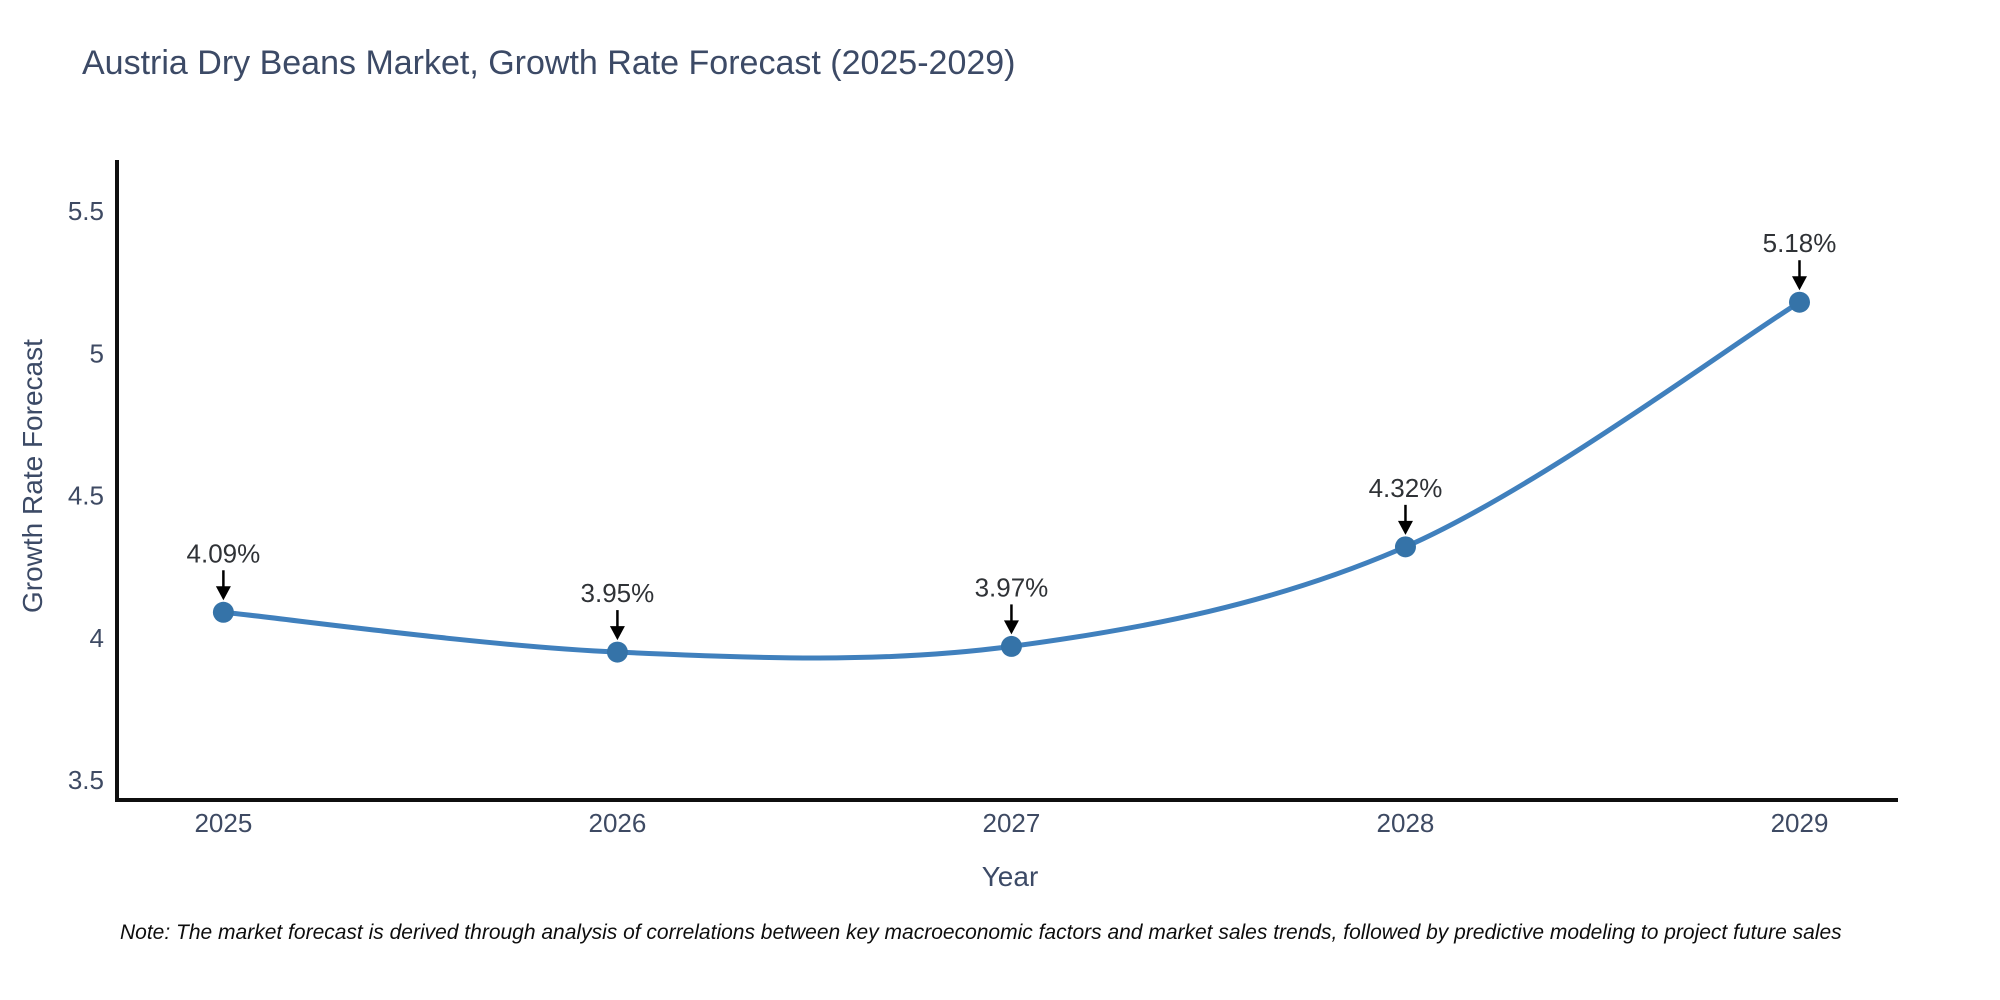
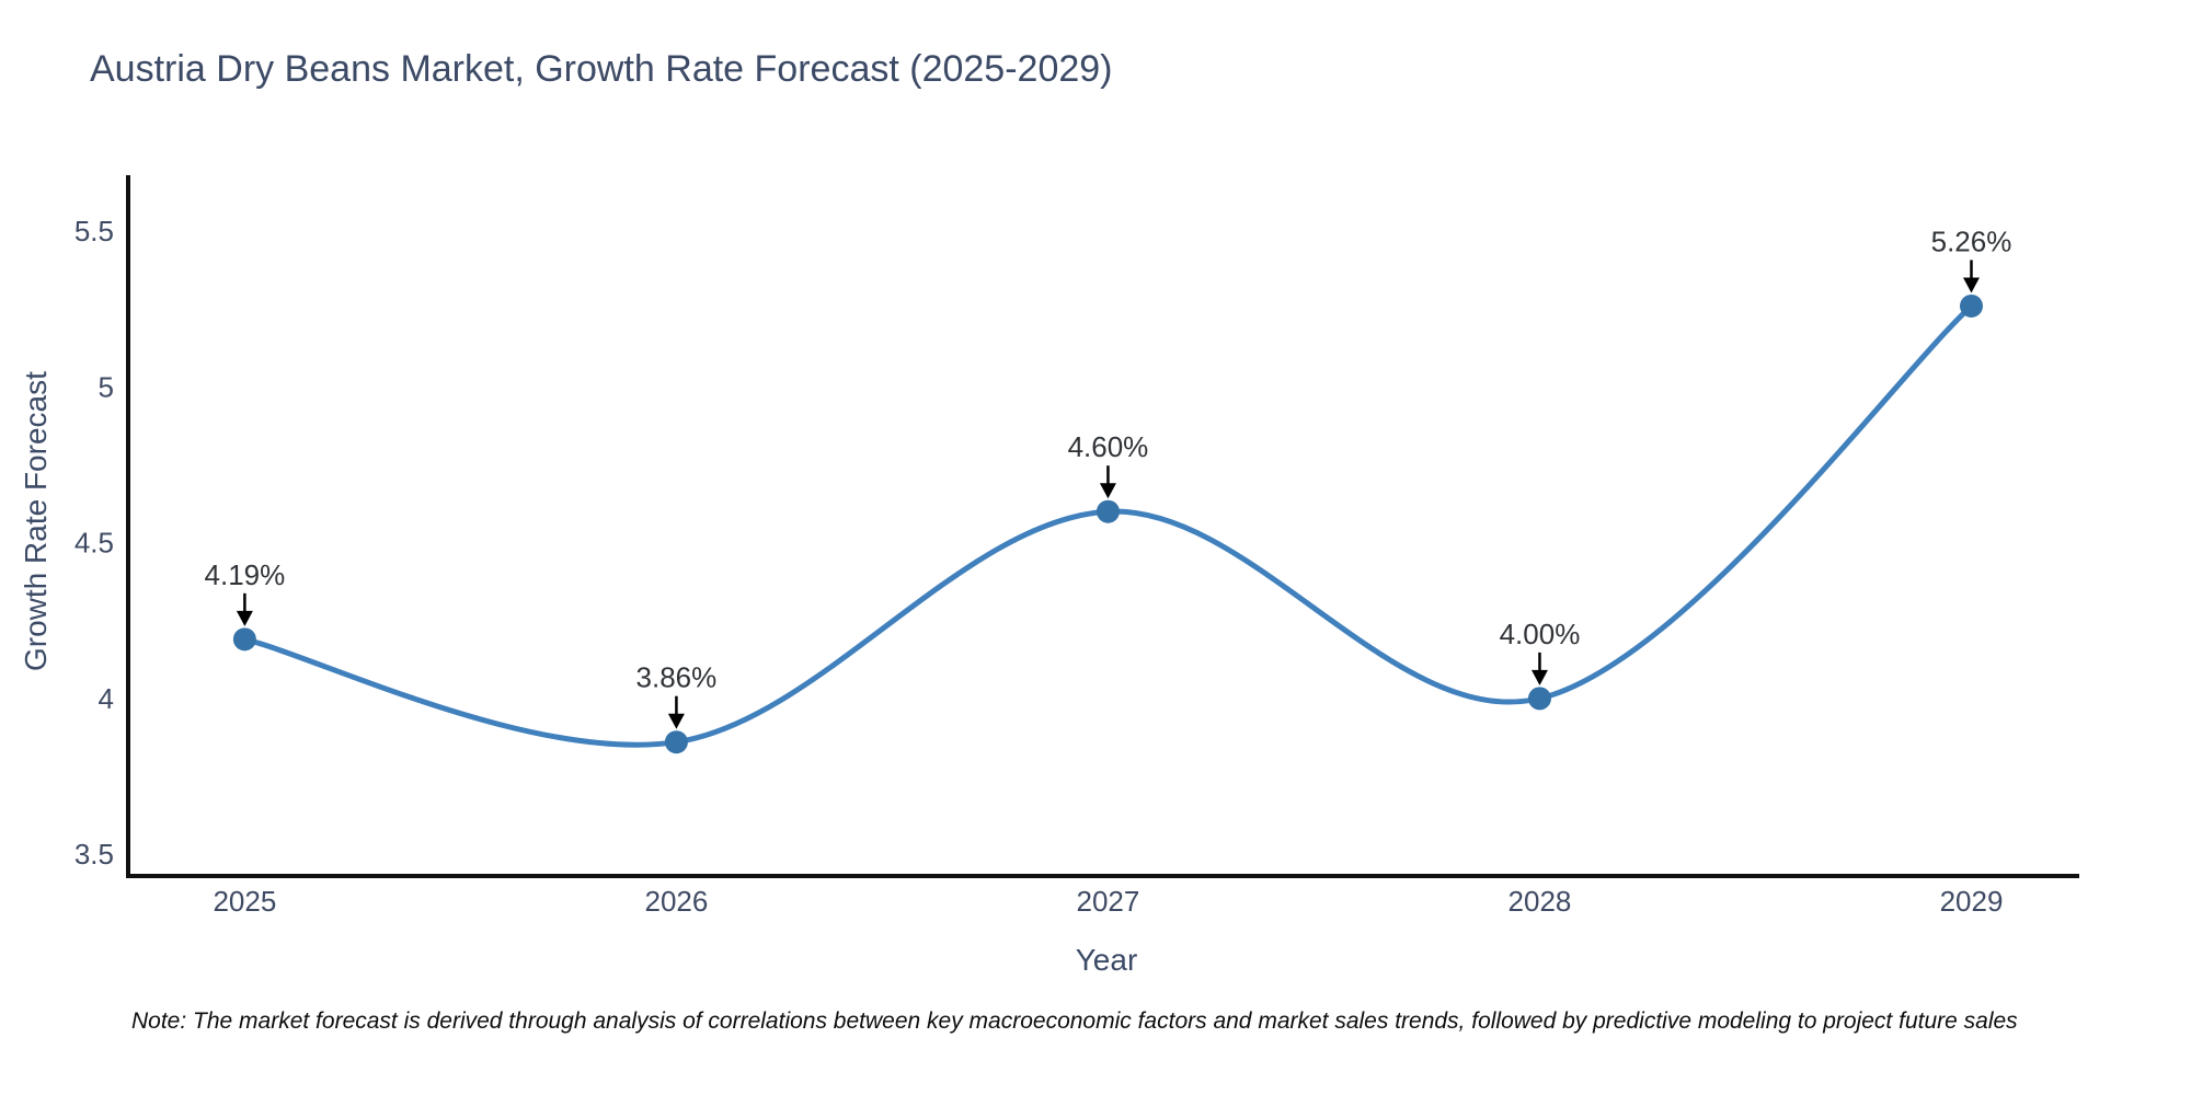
2025: 4.09% -> 4.19%
2026: 3.95% -> 3.86%
2027: 3.97% -> 4.60%
2028: 4.32% -> 4.00%
2029: 5.18% -> 5.26%
